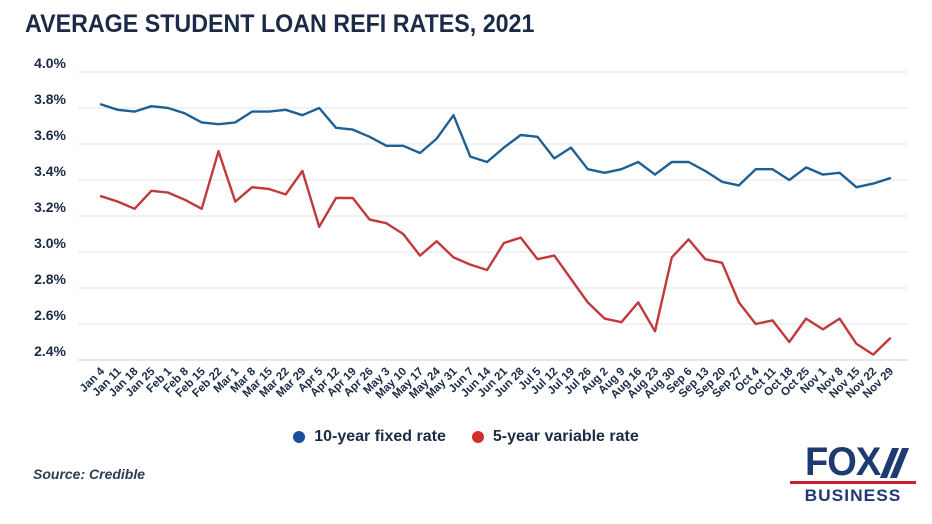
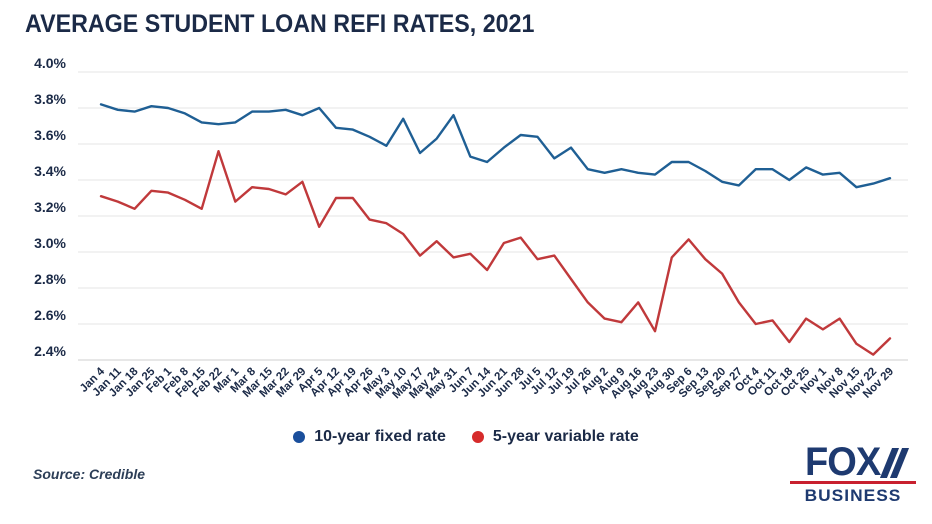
5-year variable rate/Mar 29: 3.45% -> 3.39%
10-year fixed rate/May 10: 3.59% -> 3.74%
5-year variable rate/Jun 7: 2.93% -> 2.99%
10-year fixed rate/Aug 16: 3.50% -> 3.44%
5-year variable rate/Sep 20: 2.94% -> 2.88%
